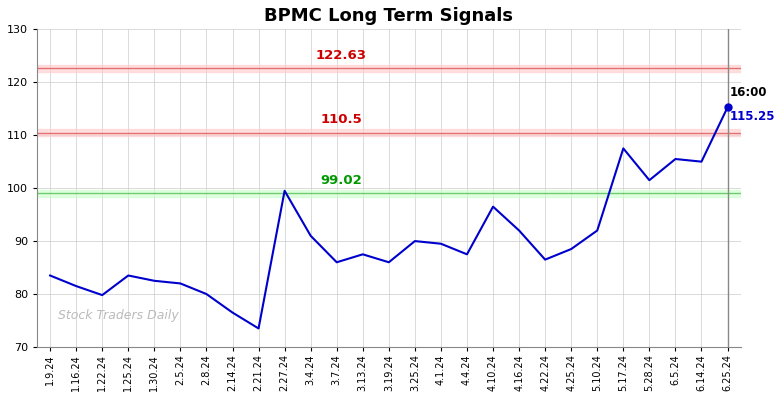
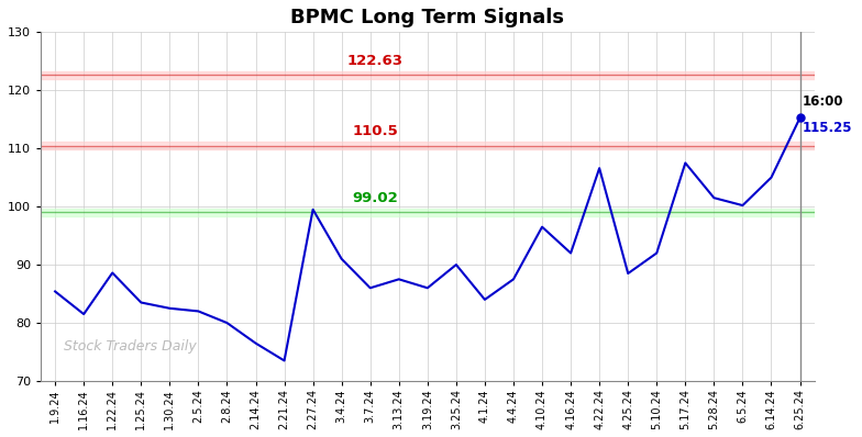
1.9.24: 83.5 -> 85.4
1.22.24: 79.8 -> 88.6
4.1.24: 89.5 -> 84.0
4.22.24: 86.5 -> 106.6
6.5.24: 105.5 -> 100.2
